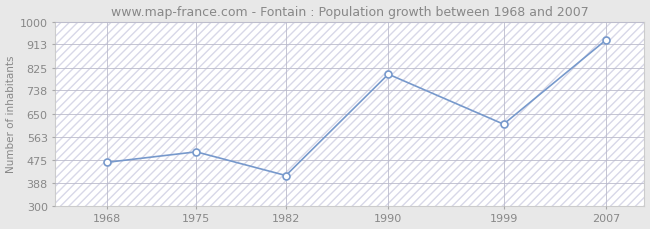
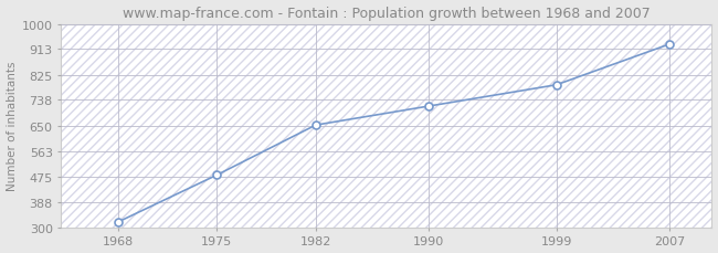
1968: 465 -> 318
1975: 505 -> 480
1982: 415 -> 652
1990: 800 -> 717
1999: 610 -> 790
